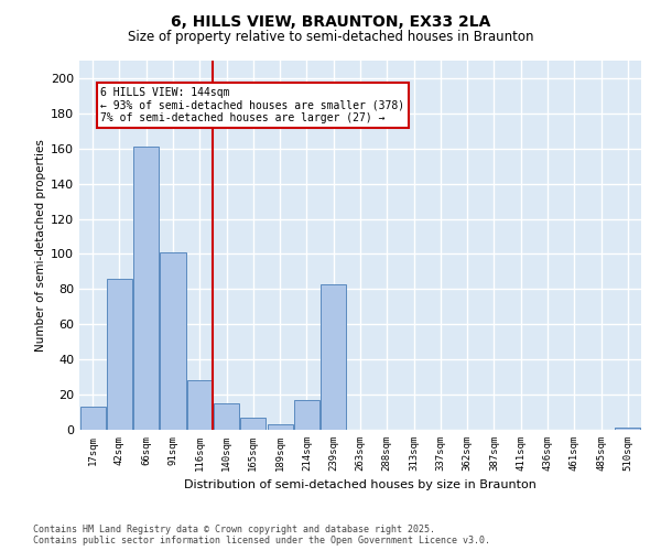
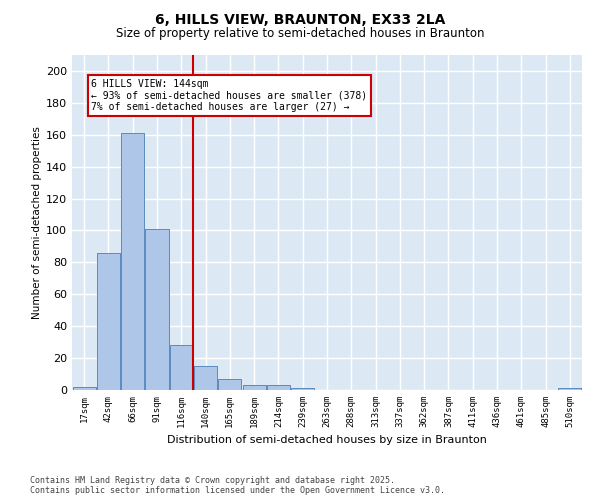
17sqm: 13 -> 2
214sqm: 17 -> 3
239sqm: 83 -> 1
